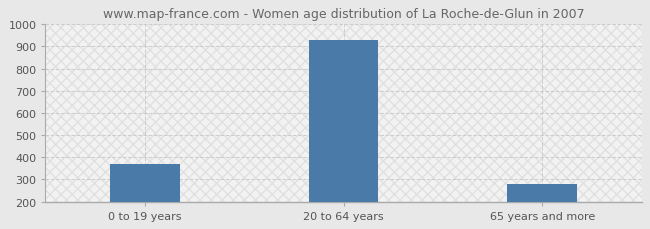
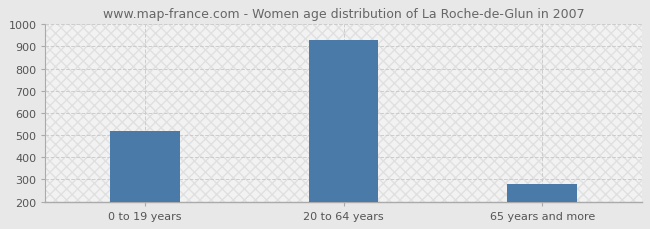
0 to 19 years: 370 -> 520
